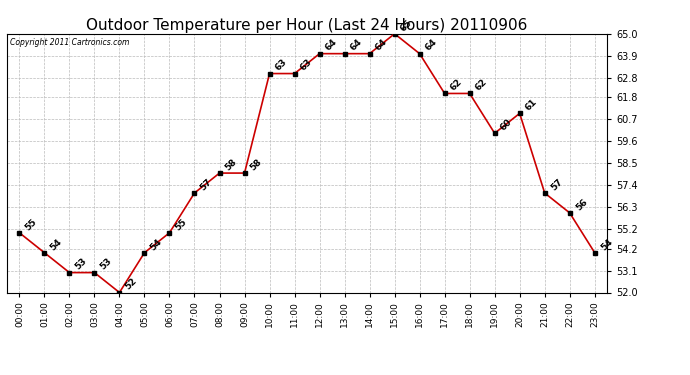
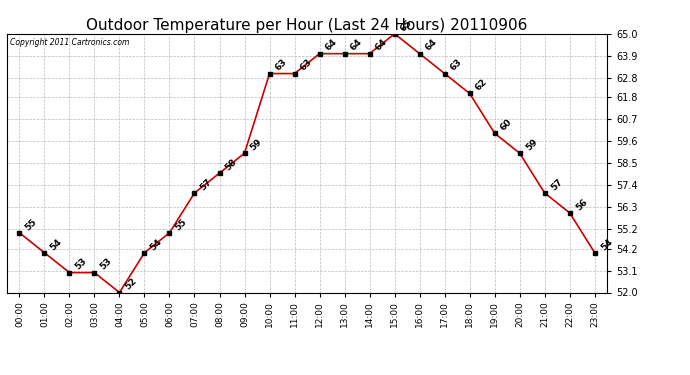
09:00: 58 -> 59
17:00: 62 -> 63
20:00: 61 -> 59
